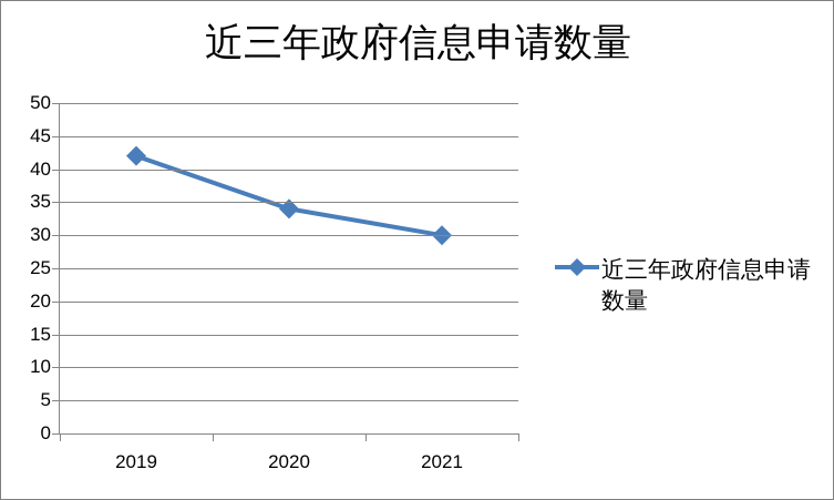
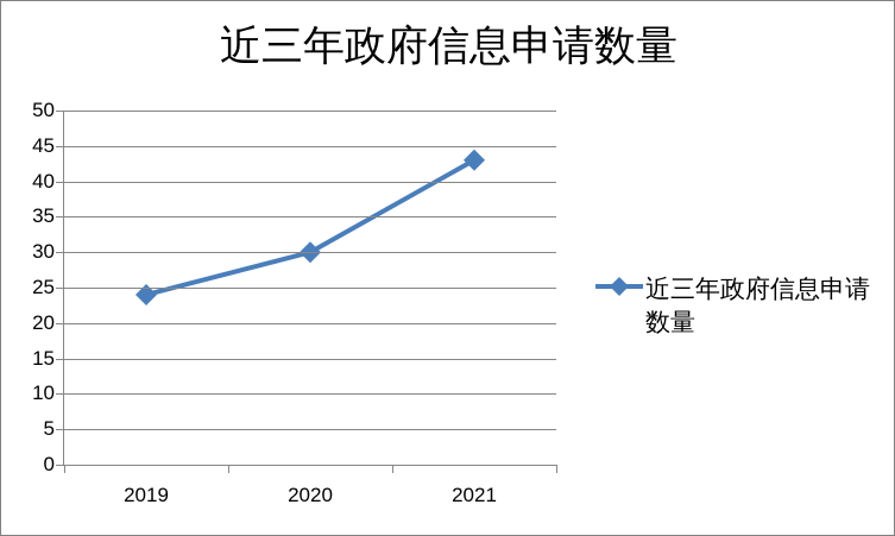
2019: 42 -> 24
2020: 34 -> 30
2021: 30 -> 43
